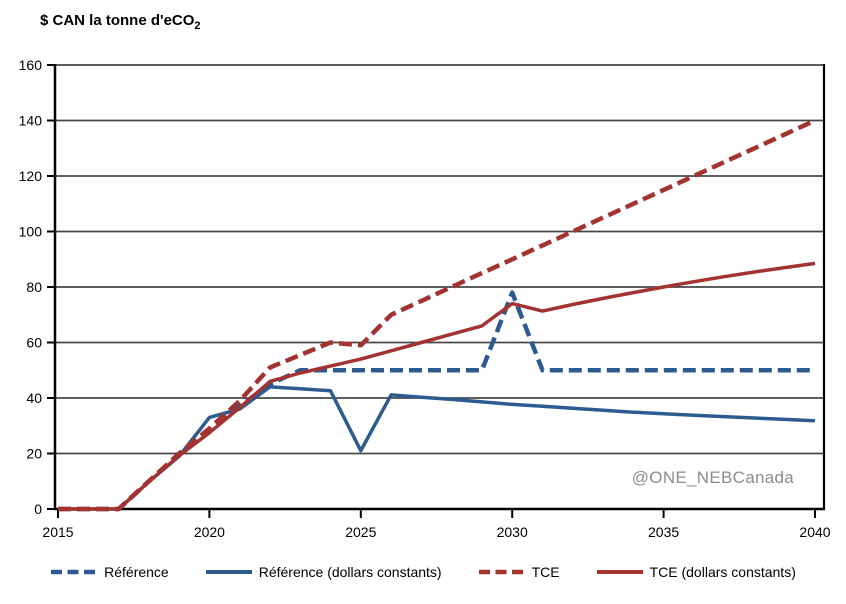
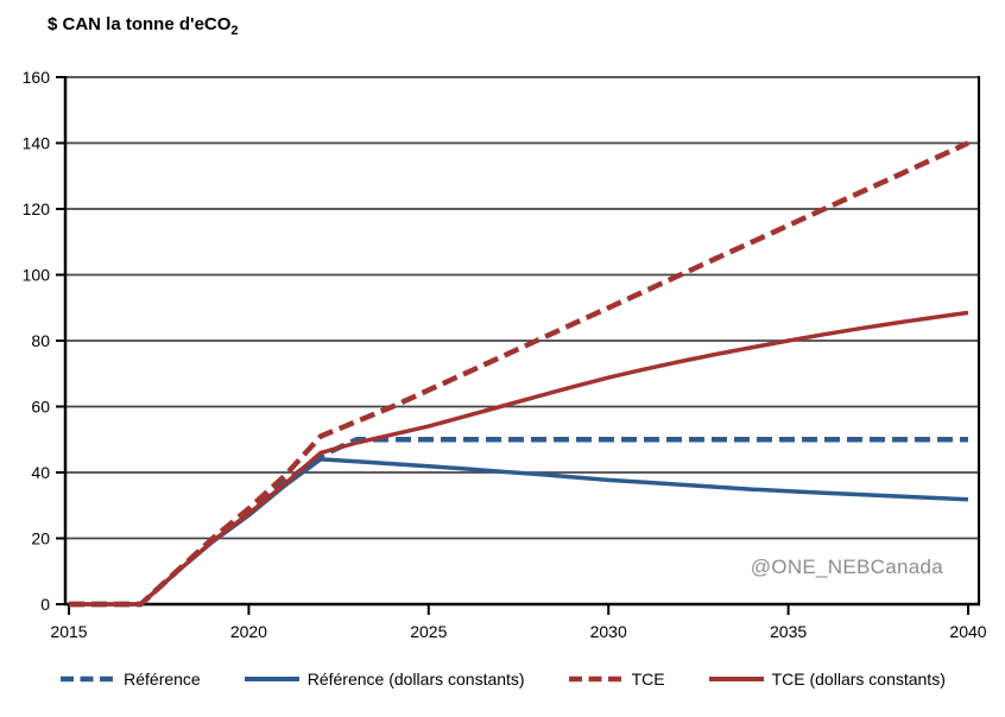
Référence (dollars constants)/2020: 33 -> 27
Référence (dollars constants)/2025: 21 -> 42
TCE/2025: 59 -> 65
Référence/2030: 78 -> 50
TCE (dollars constants)/2030: 74 -> 69
